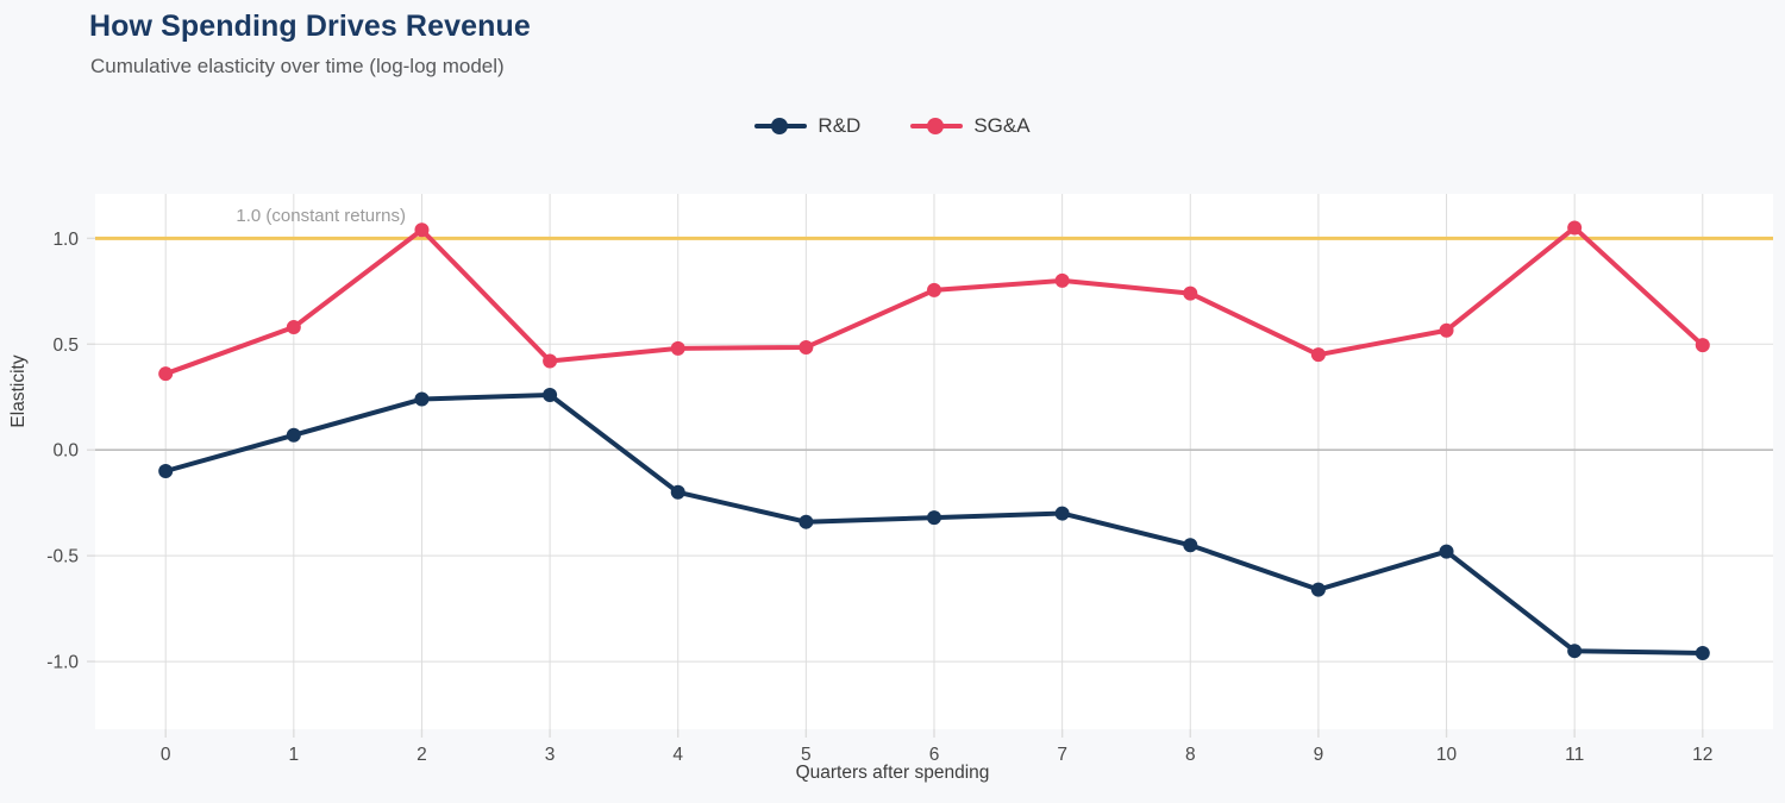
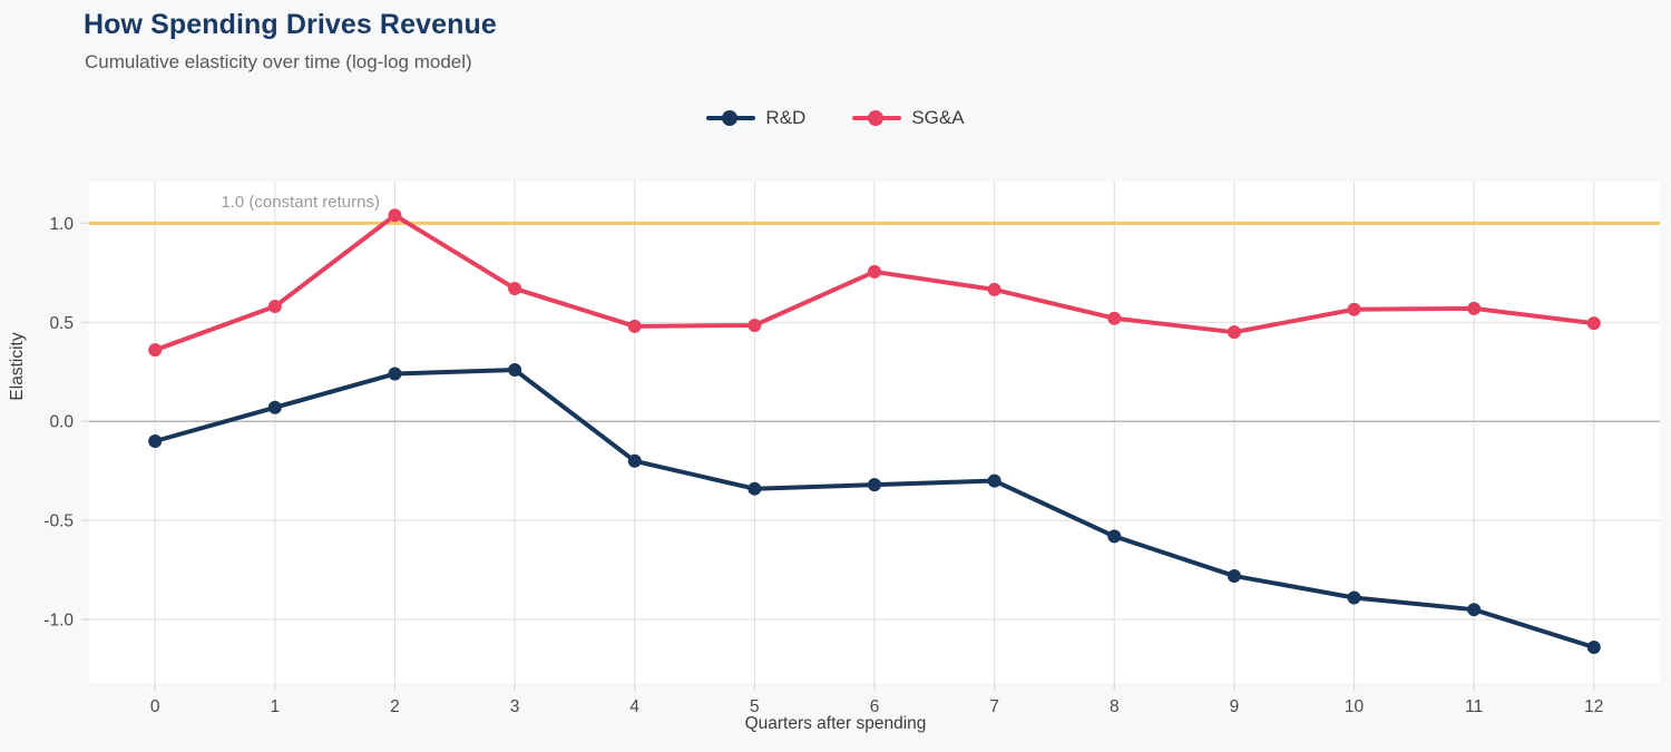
SG&A/3: 0.42 -> 0.67
SG&A/7: 0.80 -> 0.67
R&D/8: -0.45 -> -0.58
SG&A/8: 0.74 -> 0.52
R&D/9: -0.66 -> -0.78
R&D/10: -0.48 -> -0.89
SG&A/11: 1.05 -> 0.57
R&D/12: -0.96 -> -1.14
